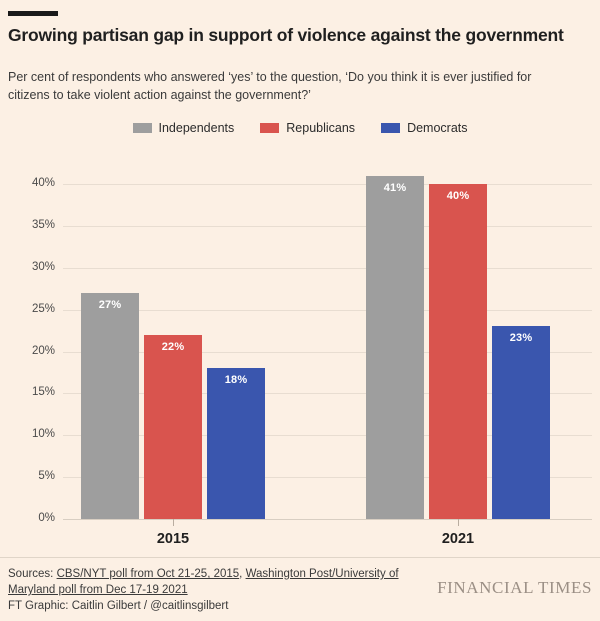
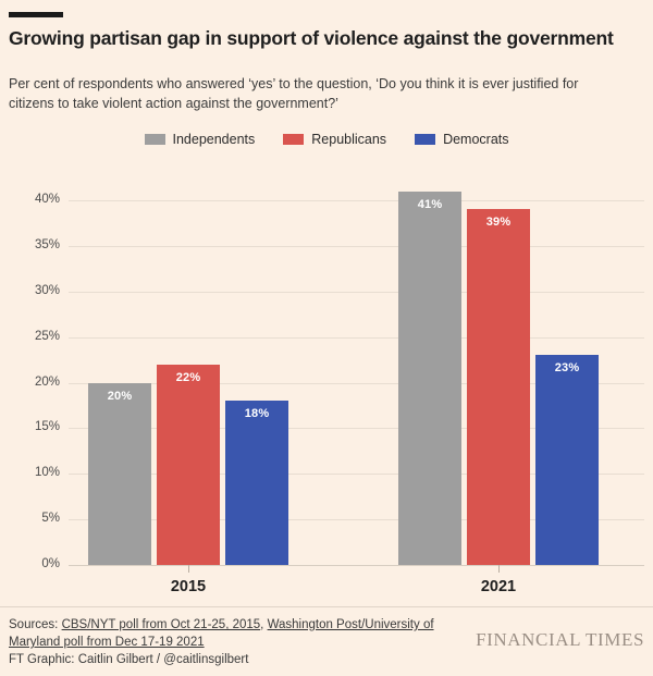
Independents/2015: 27% -> 20%
Republicans/2021: 40% -> 39%
